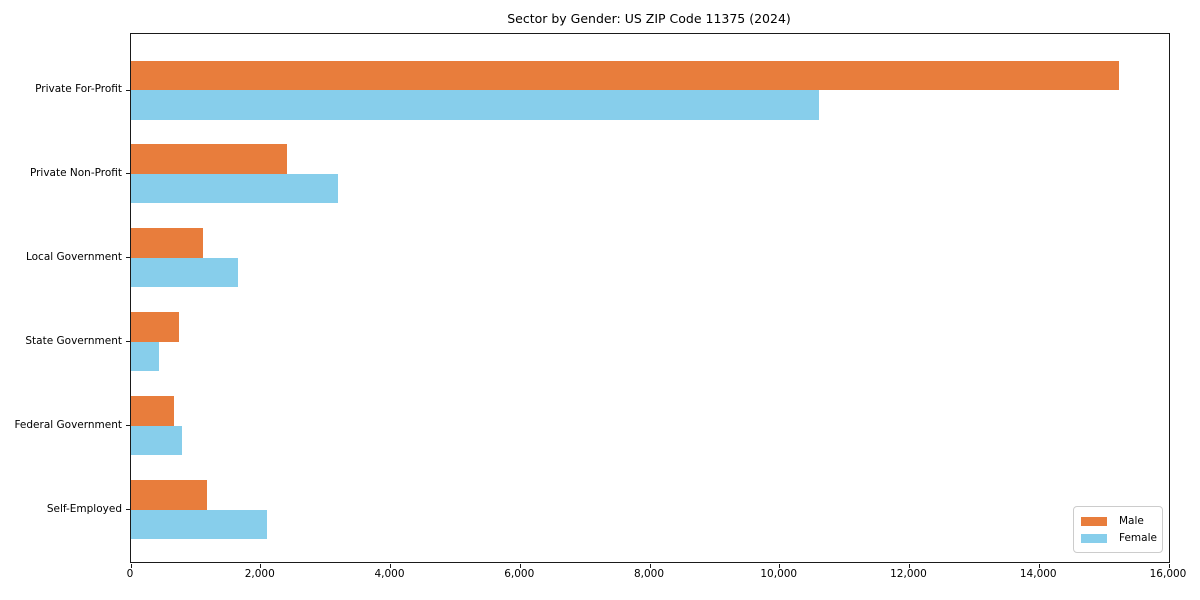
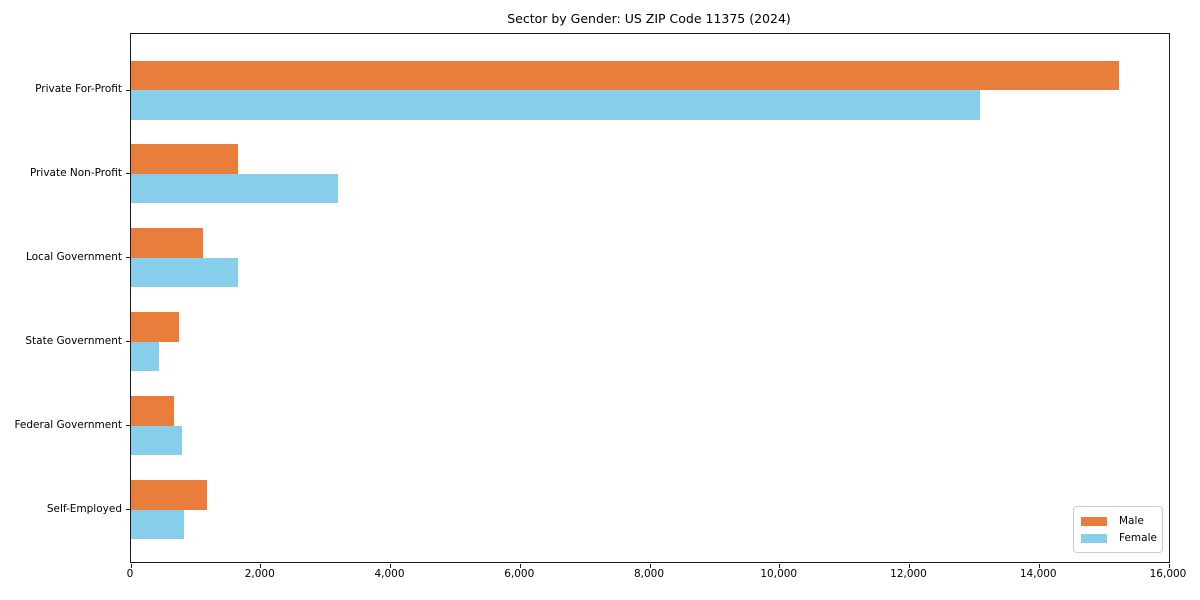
Female/Private For-Profit: 10600 -> 13100
Male/Private Non-Profit: 2400 -> 1600
Female/Self-Employed: 2100 -> 800
